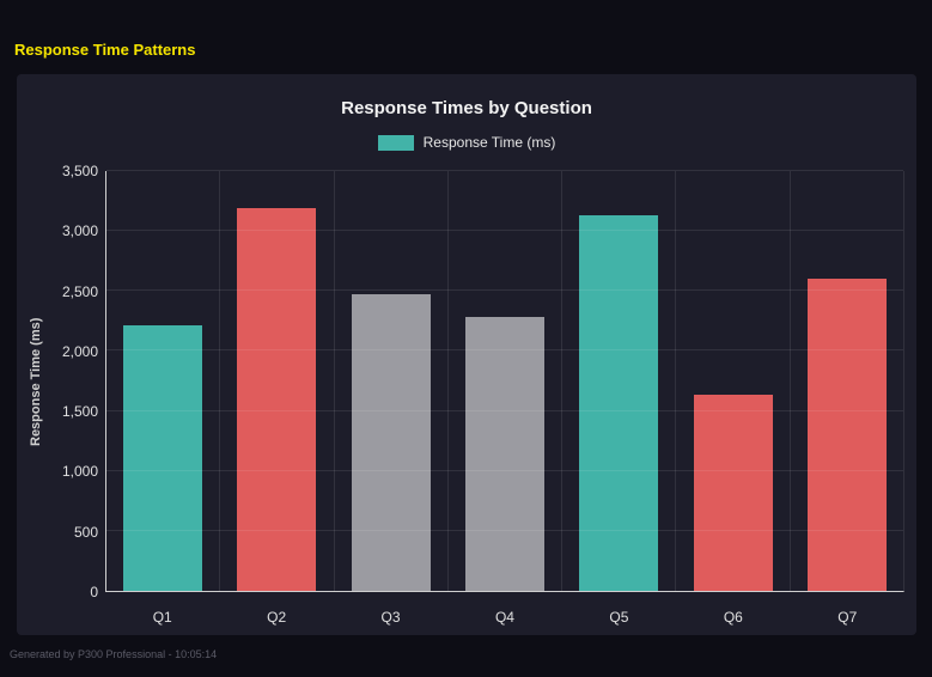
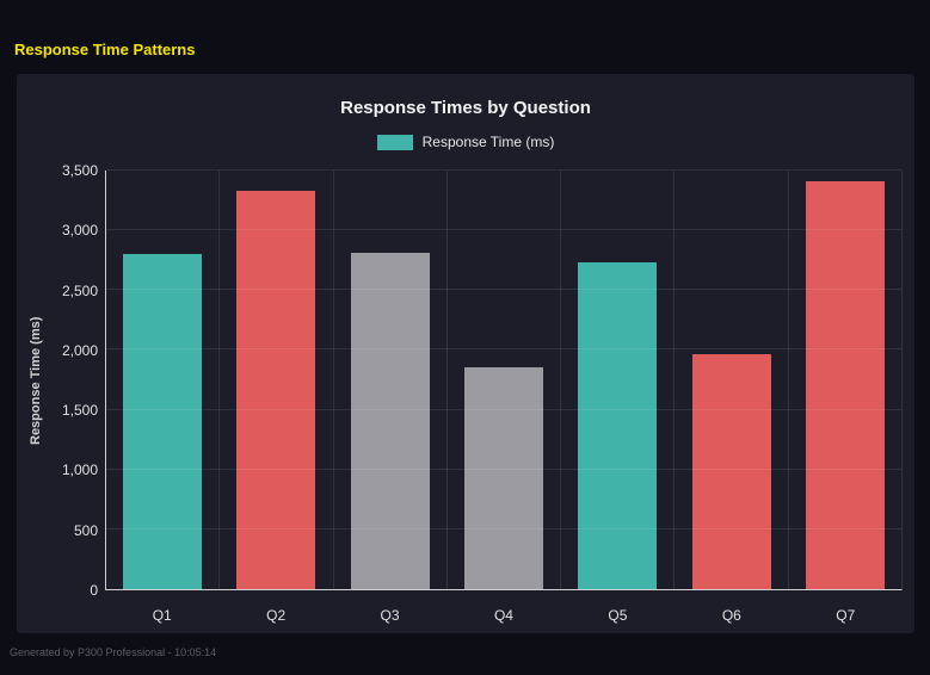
Q1: 2210 -> 2800
Q2: 3190 -> 3330
Q3: 2470 -> 2810
Q4: 2280 -> 1850
Q5: 3130 -> 2730
Q6: 1640 -> 1960
Q7: 2600 -> 3410
